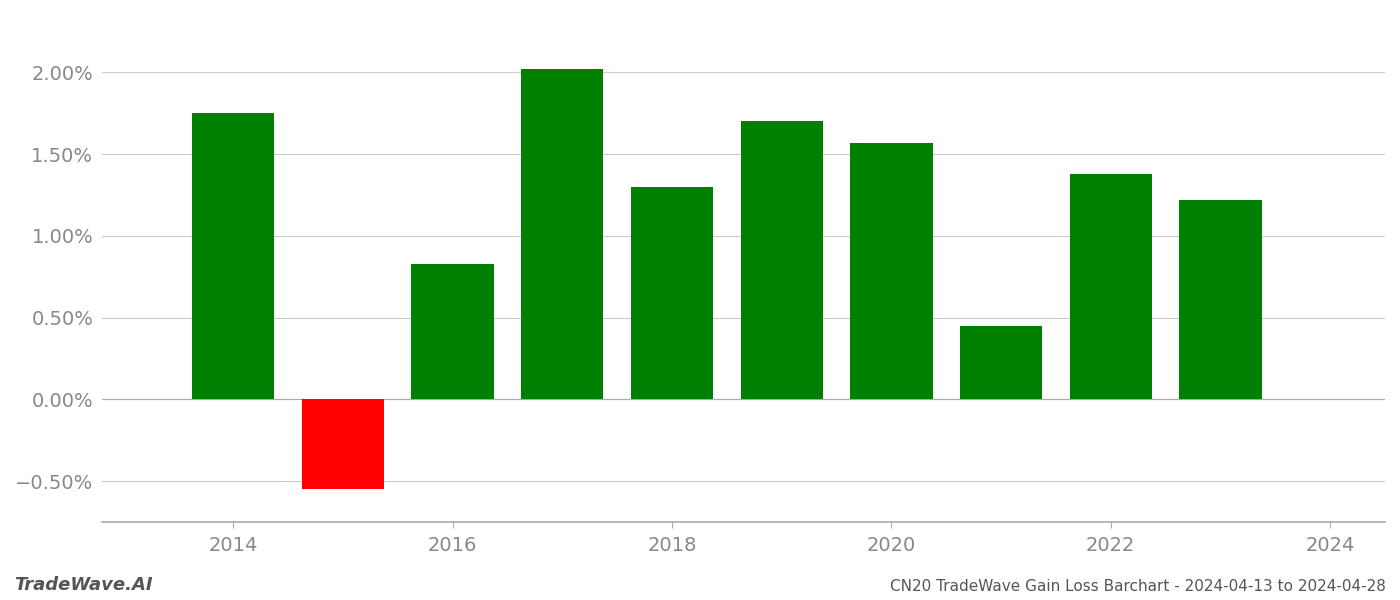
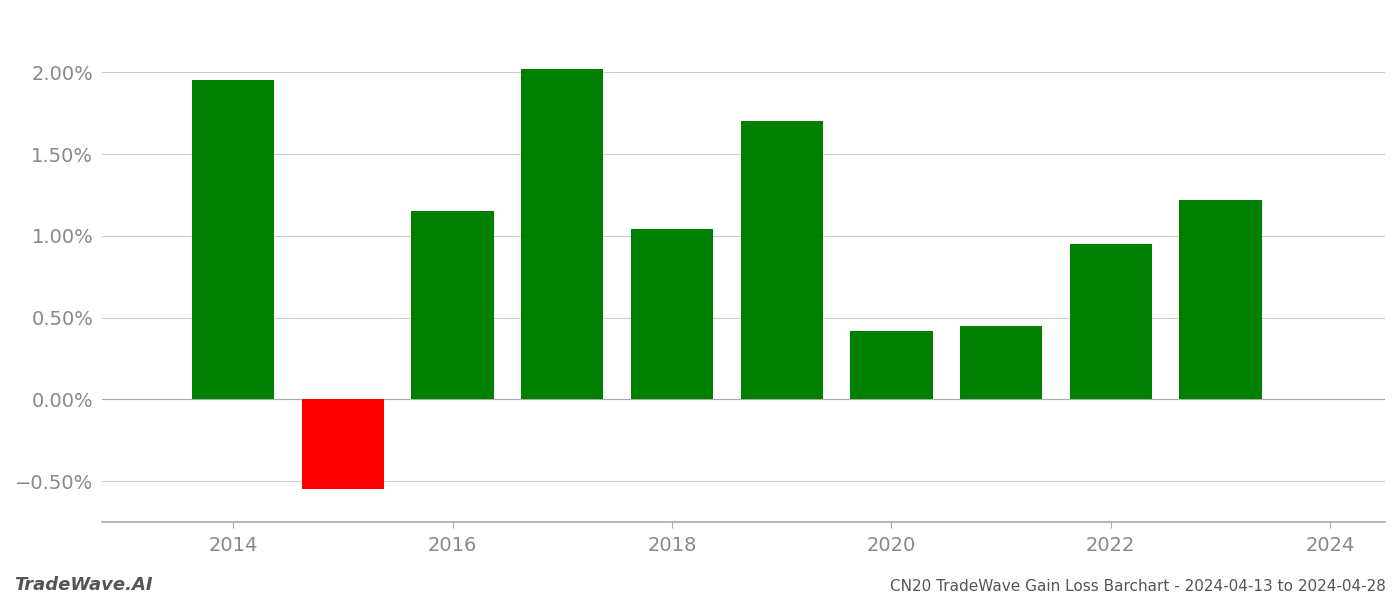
2014: 1.75% -> 1.95%
2016: 0.83% -> 1.15%
2018: 1.30% -> 1.04%
2020: 1.57% -> 0.42%
2022: 1.38% -> 0.95%
